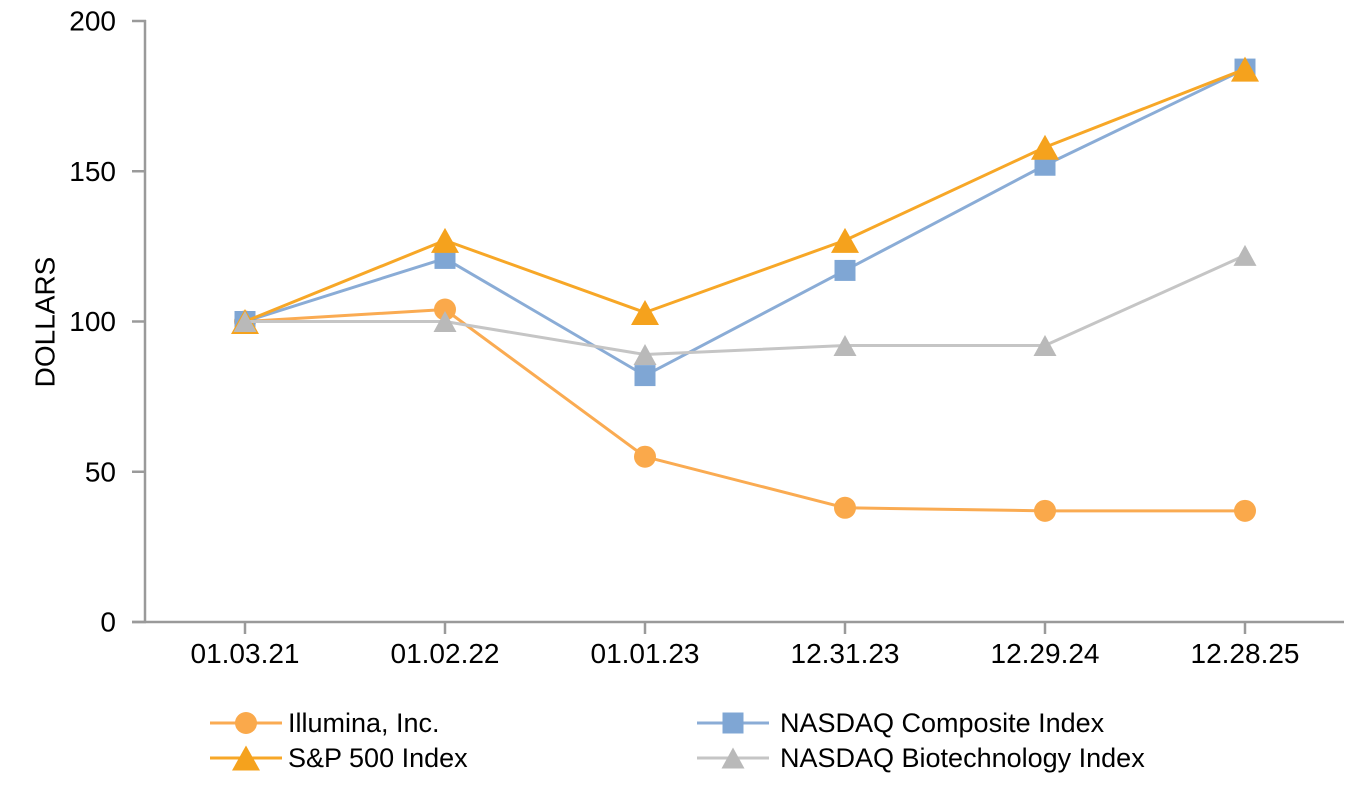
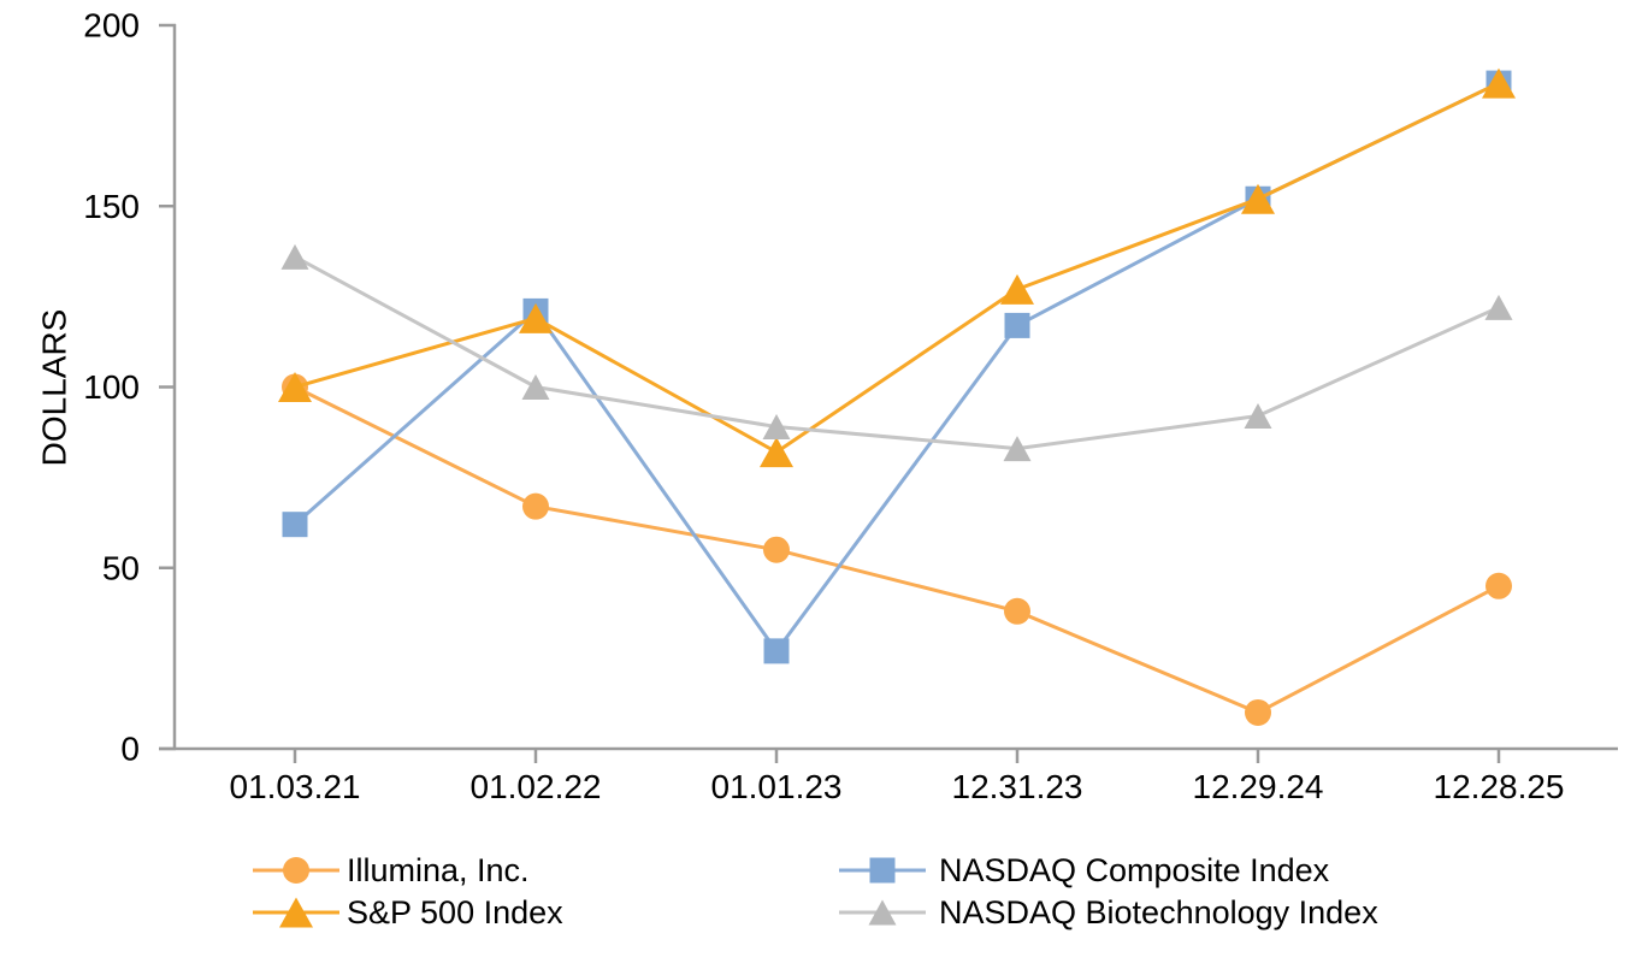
NASDAQ Composite Index/01.03.21: 100 -> 62
NASDAQ Biotechnology Index/01.03.21: 100 -> 136
Illumina, Inc./01.02.22: 104 -> 67
S&P 500 Index/01.02.22: 127 -> 119
NASDAQ Composite Index/01.01.23: 82 -> 27
S&P 500 Index/01.01.23: 103 -> 82
NASDAQ Biotechnology Index/12.31.23: 92 -> 83
Illumina, Inc./12.29.24: 37 -> 10
S&P 500 Index/12.29.24: 158 -> 152
Illumina, Inc./12.28.25: 37 -> 45
